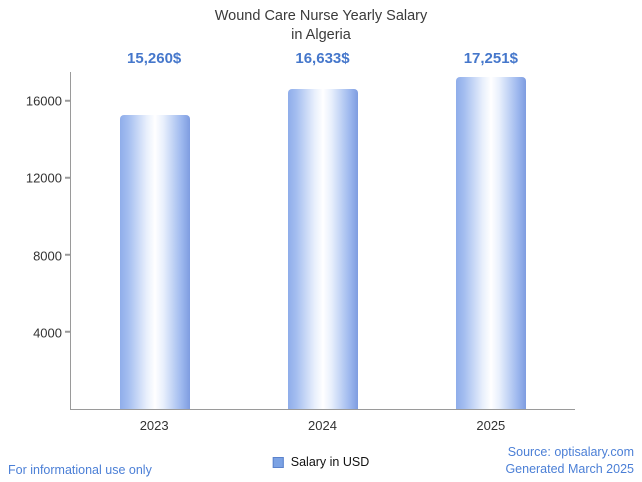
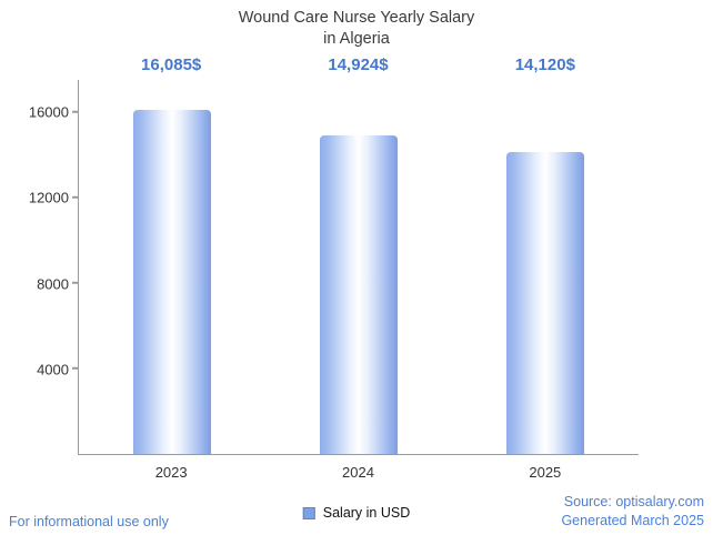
2023: 15,260 -> 16,085
2024: 16,633 -> 14,924
2025: 17,251 -> 14,120
